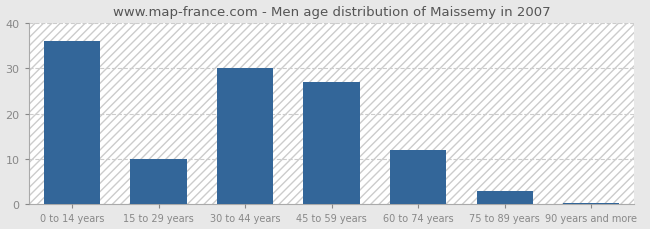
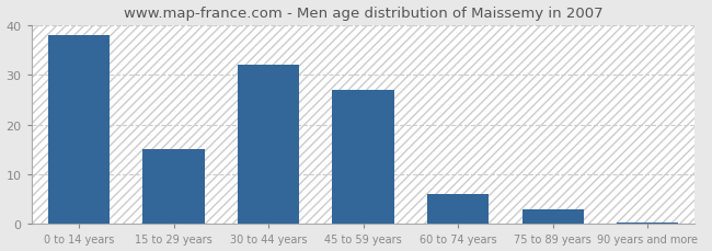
0 to 14 years: 36.0 -> 38.0
15 to 29 years: 10.0 -> 15.0
30 to 44 years: 30.0 -> 32.0
60 to 74 years: 12.0 -> 6.0
